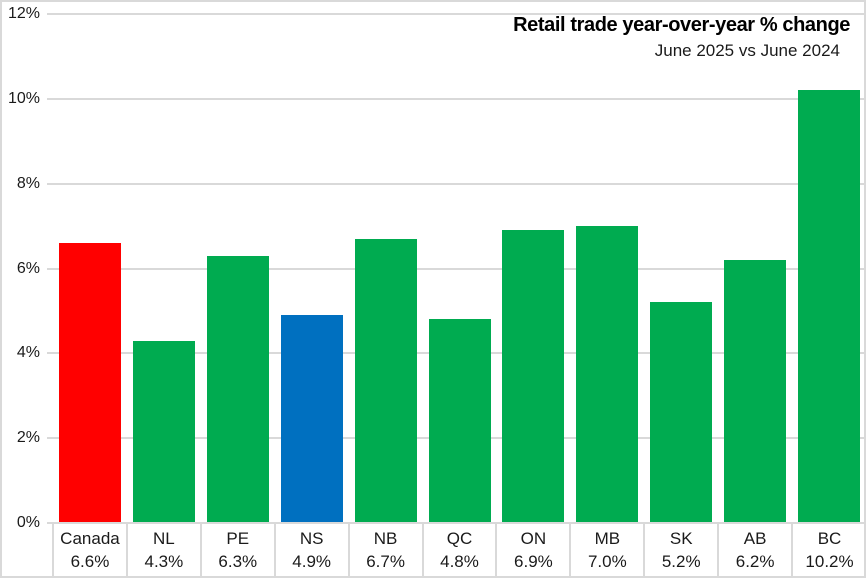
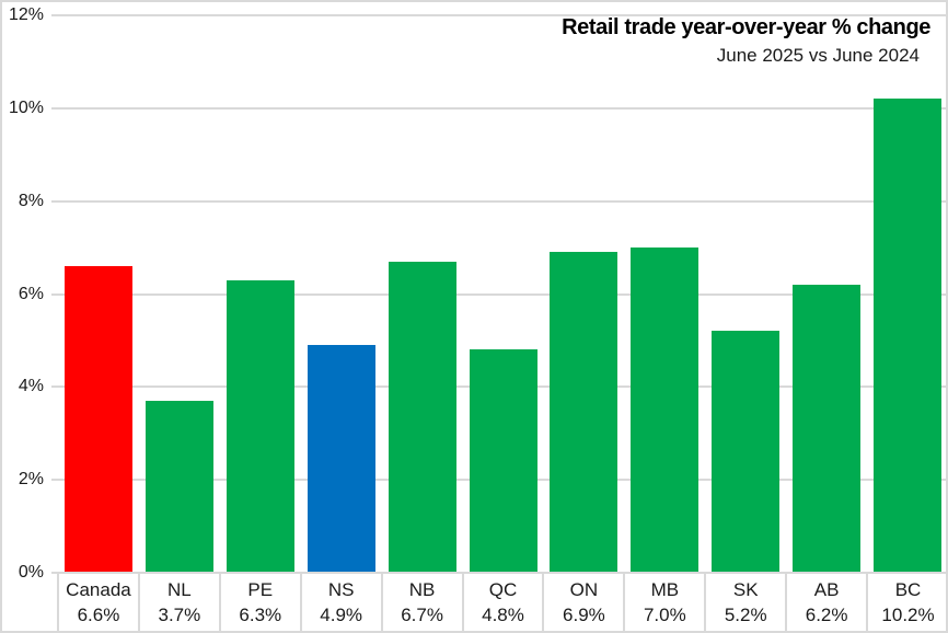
NL: 4.3% -> 3.7%
